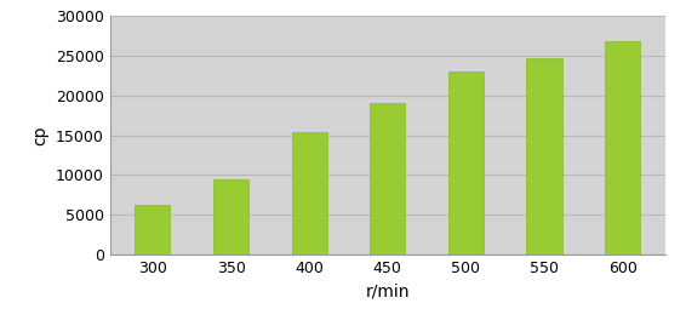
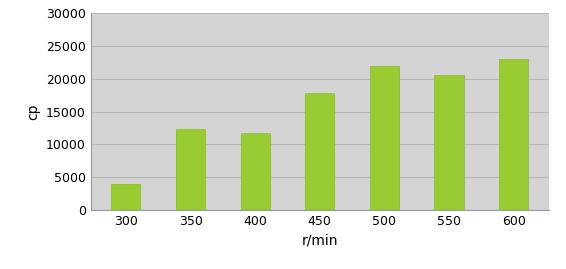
300: 6200 -> 4000
350: 9500 -> 12400
400: 15400 -> 11800
450: 19000 -> 17800
500: 23000 -> 22000
550: 24700 -> 20600
600: 26800 -> 23000
